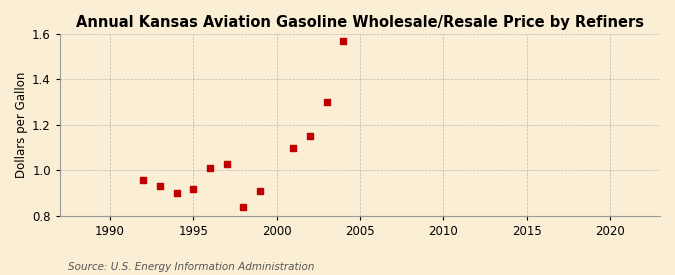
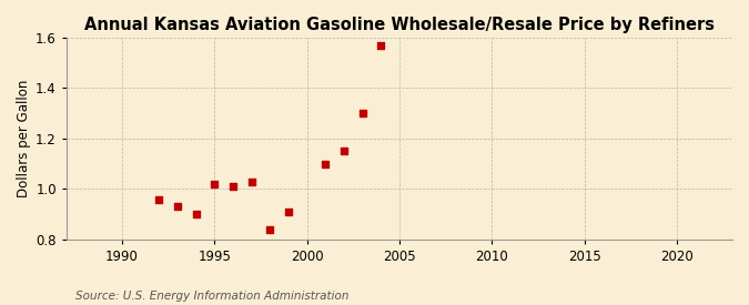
1995: 0.92 -> 1.02
